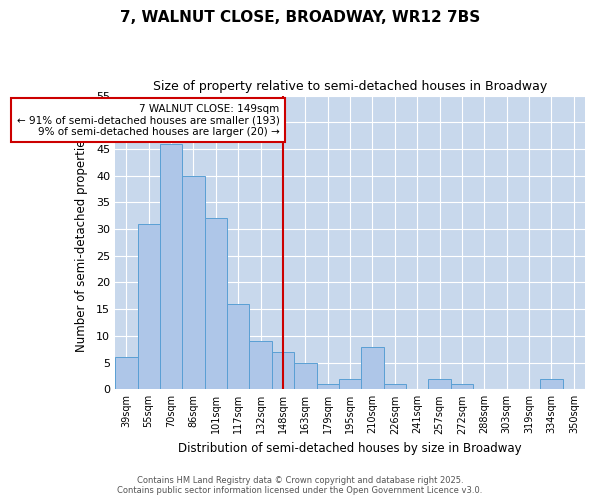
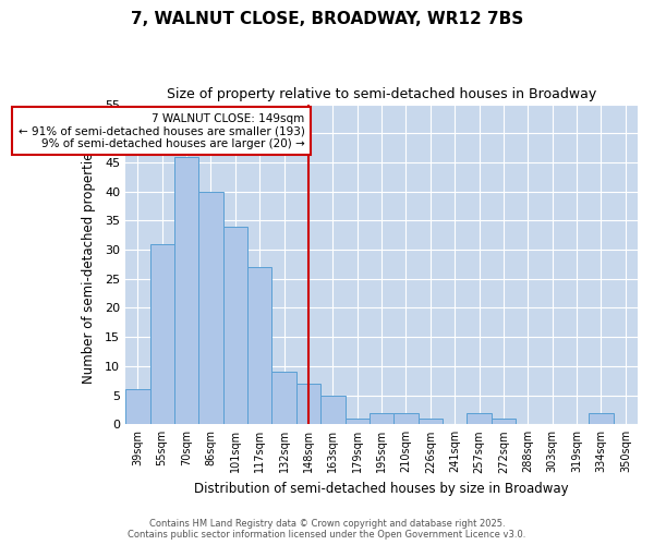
101sqm: 32 -> 34
117sqm: 16 -> 27
210sqm: 8 -> 2
